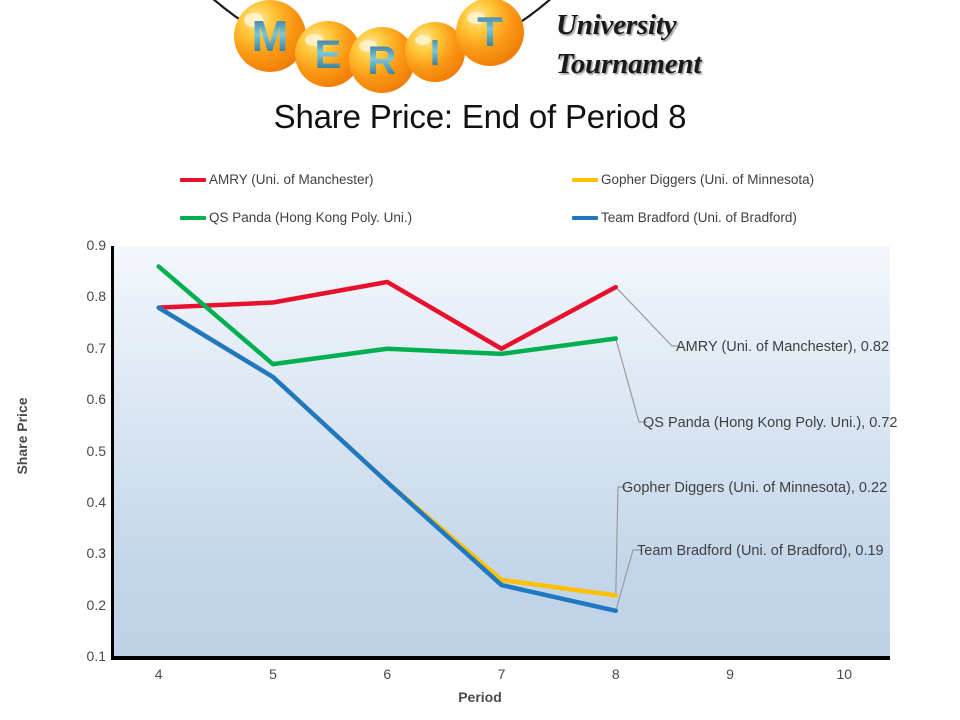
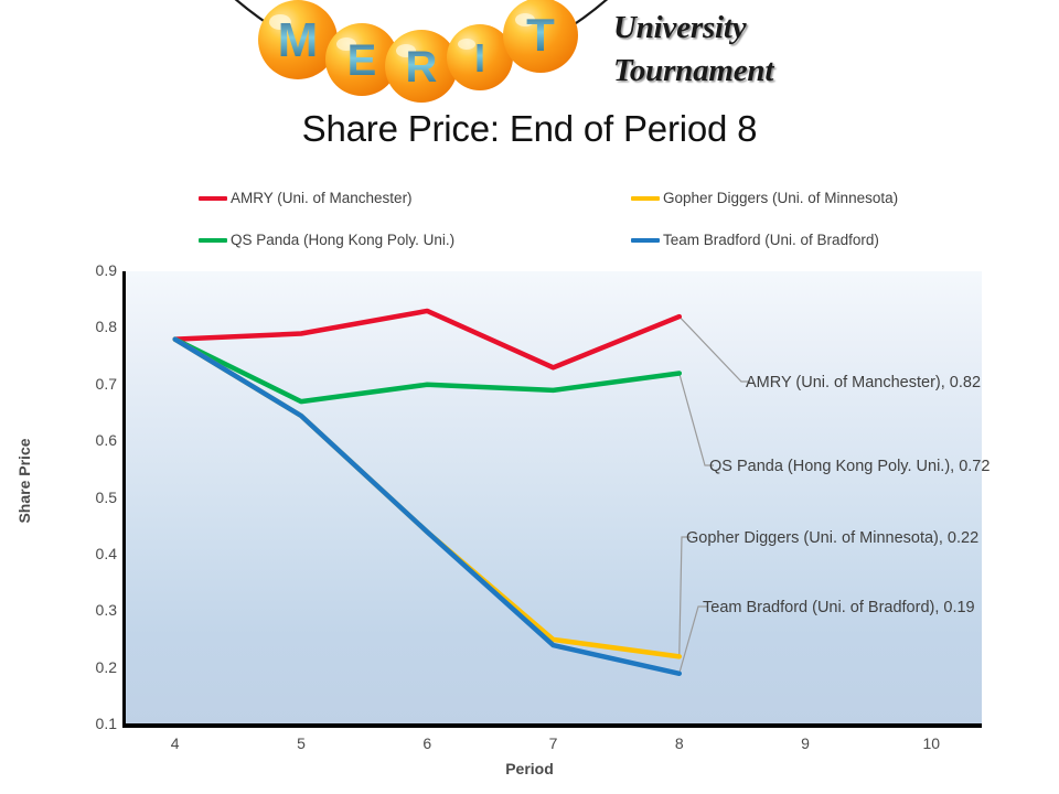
QS Panda (Hong Kong Poly. Uni.)/4: 0.86 -> 0.78
AMRY (Uni. of Manchester)/7: 0.70 -> 0.73
